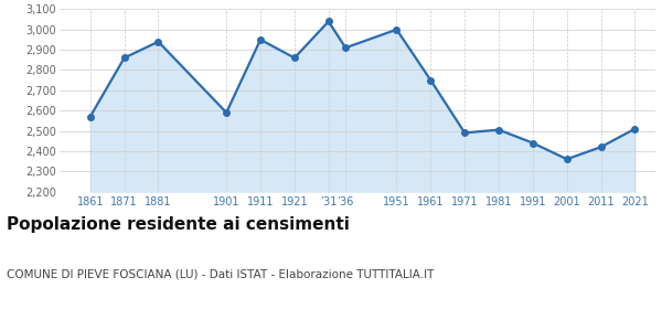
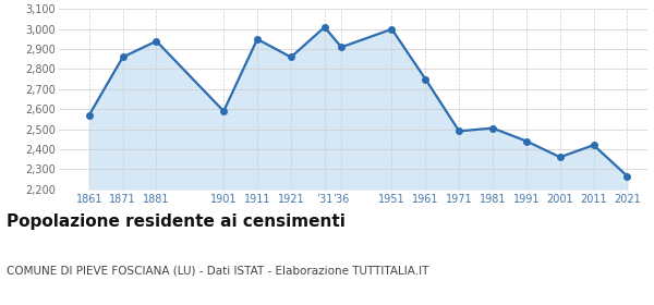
’31: 3,040 -> 3,010
2021: 2,510 -> 2,260
